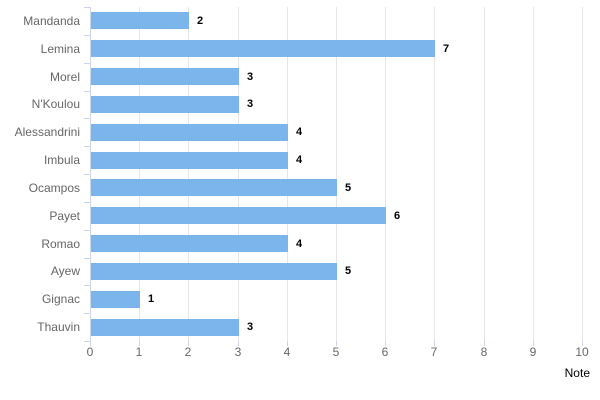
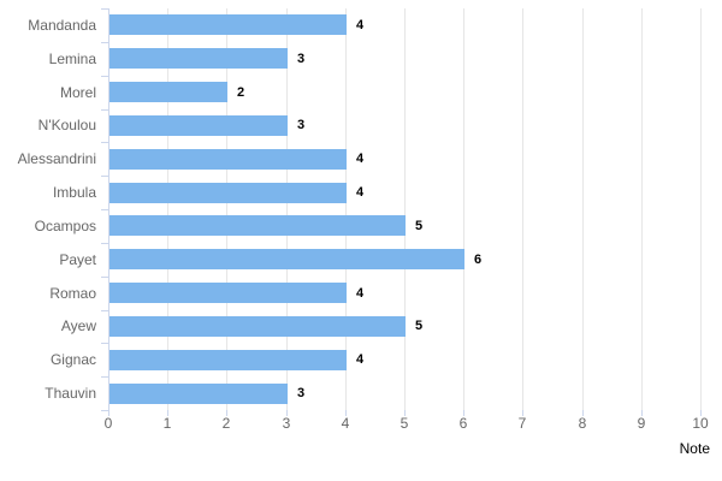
Mandanda: 2 -> 4
Lemina: 7 -> 3
Morel: 3 -> 2
Gignac: 1 -> 4
